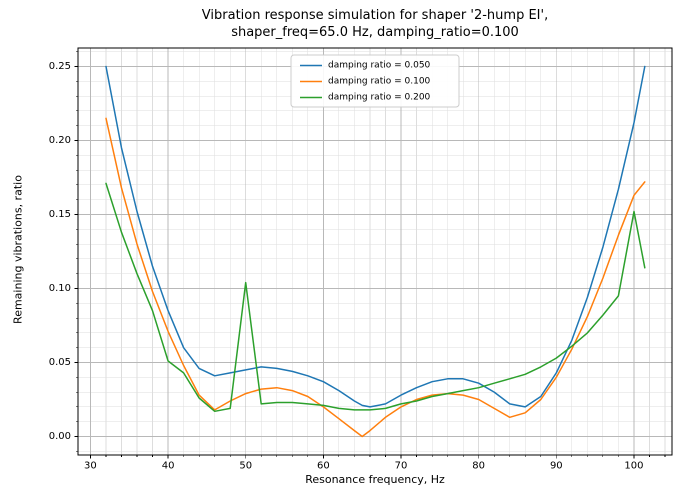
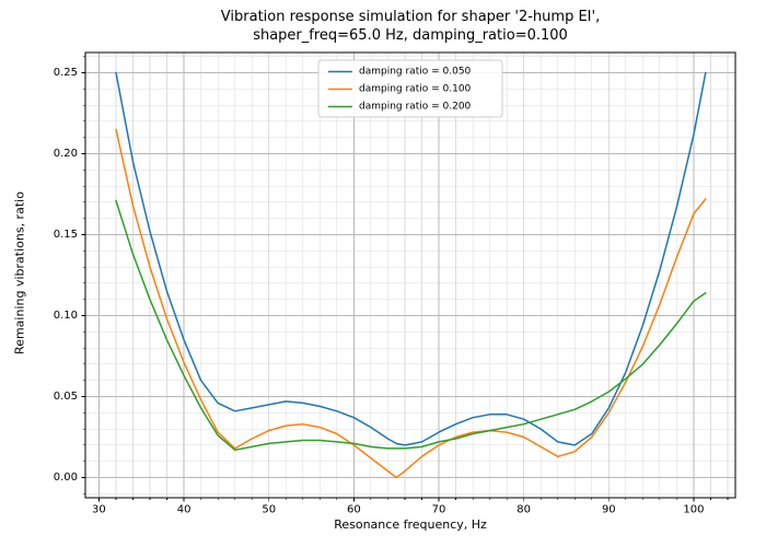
damping ratio = 0.200/40: 0.051 -> 0.063
damping ratio = 0.200/50: 0.104 -> 0.021
damping ratio = 0.200/100: 0.152 -> 0.109
